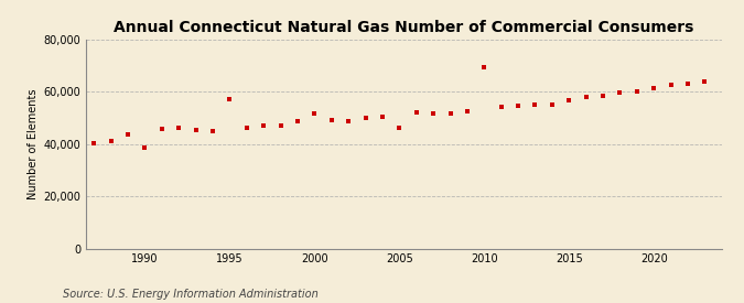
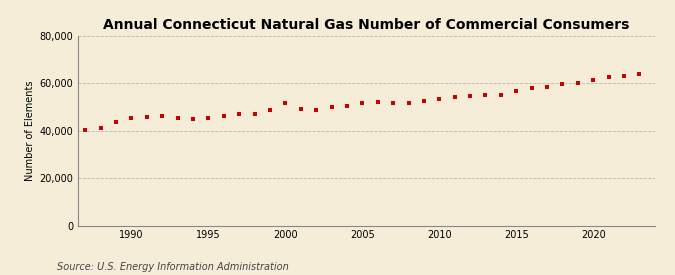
1990: 38,500 -> 45,200
1995: 57,000 -> 45,300
2005: 46,000 -> 51,500
2010: 69,500 -> 53,500
